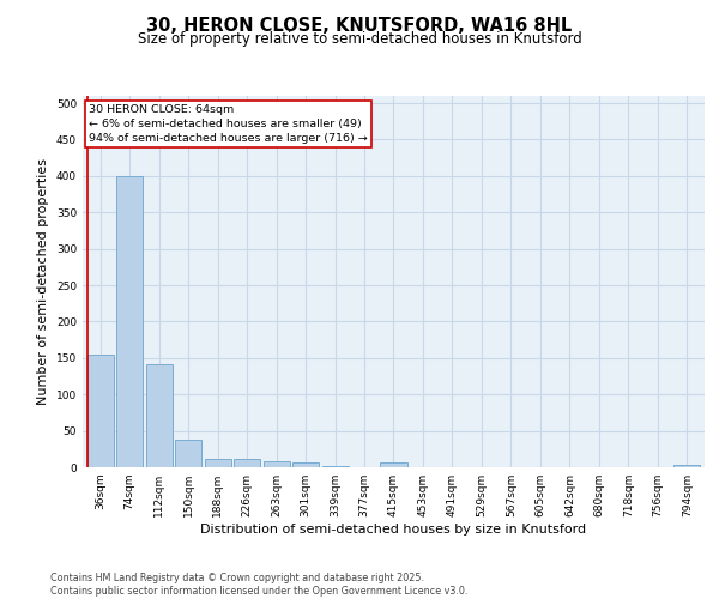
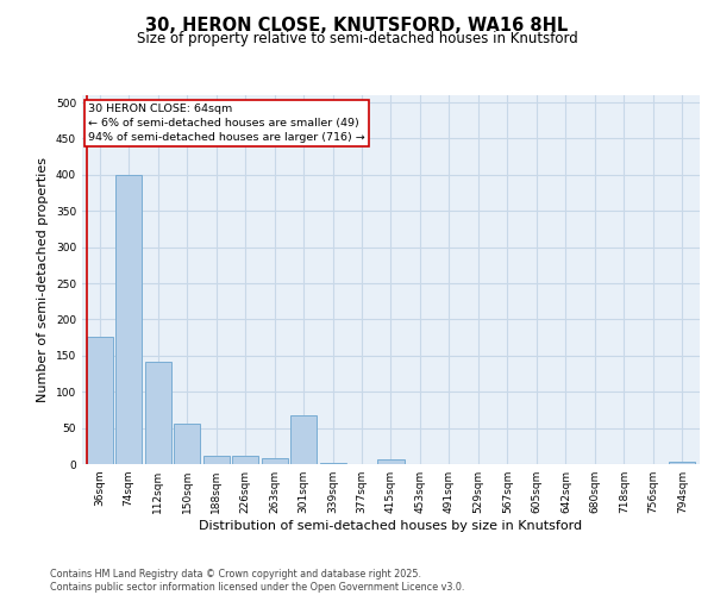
36sqm: 155 -> 176
150sqm: 38 -> 56
301sqm: 7 -> 68
